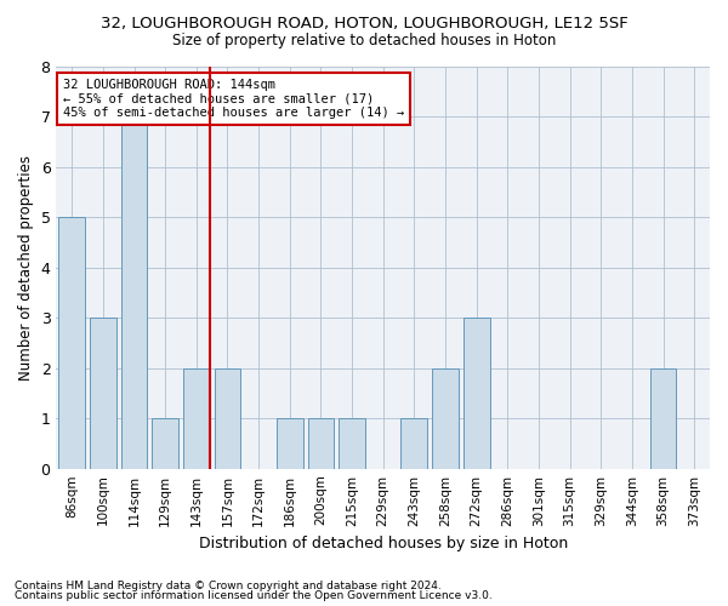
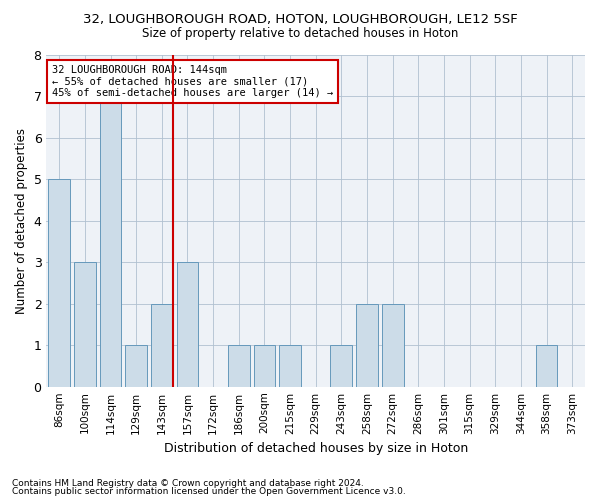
157sqm: 2 -> 3
272sqm: 3 -> 2
358sqm: 2 -> 1
